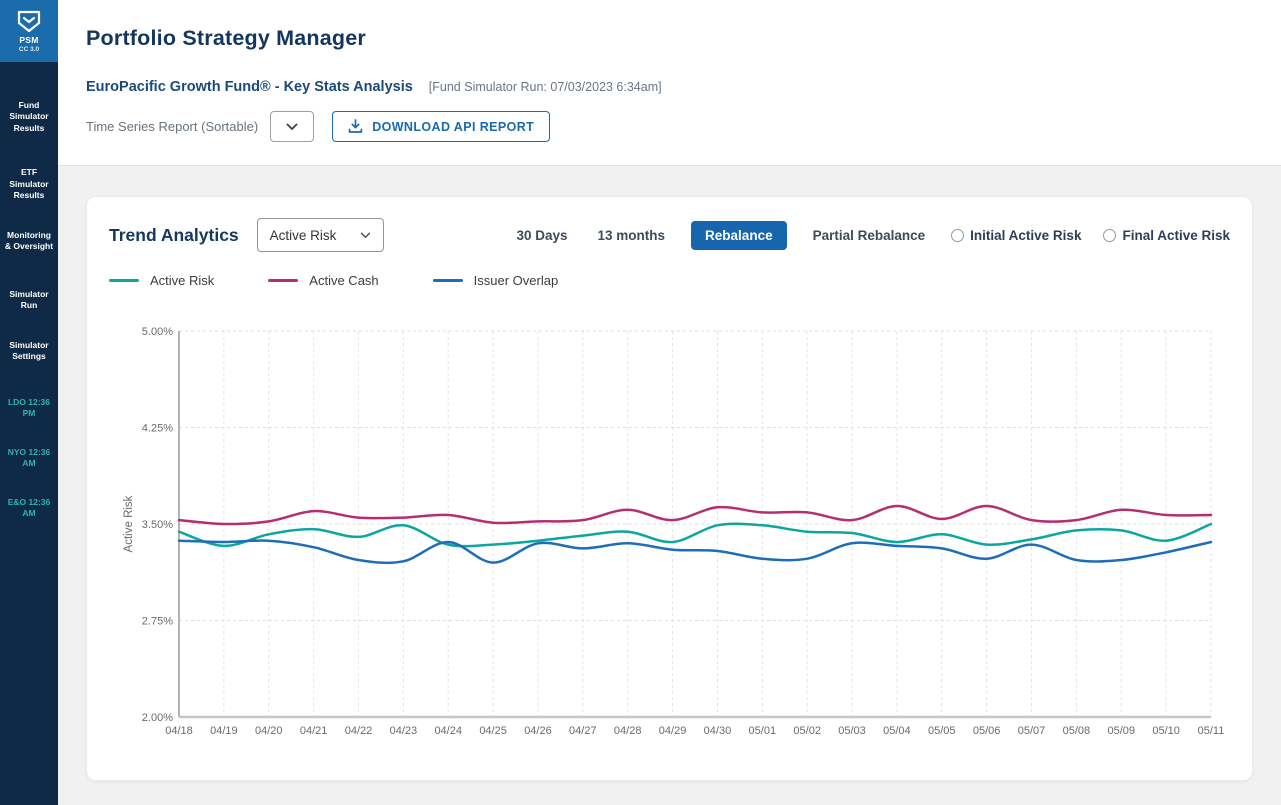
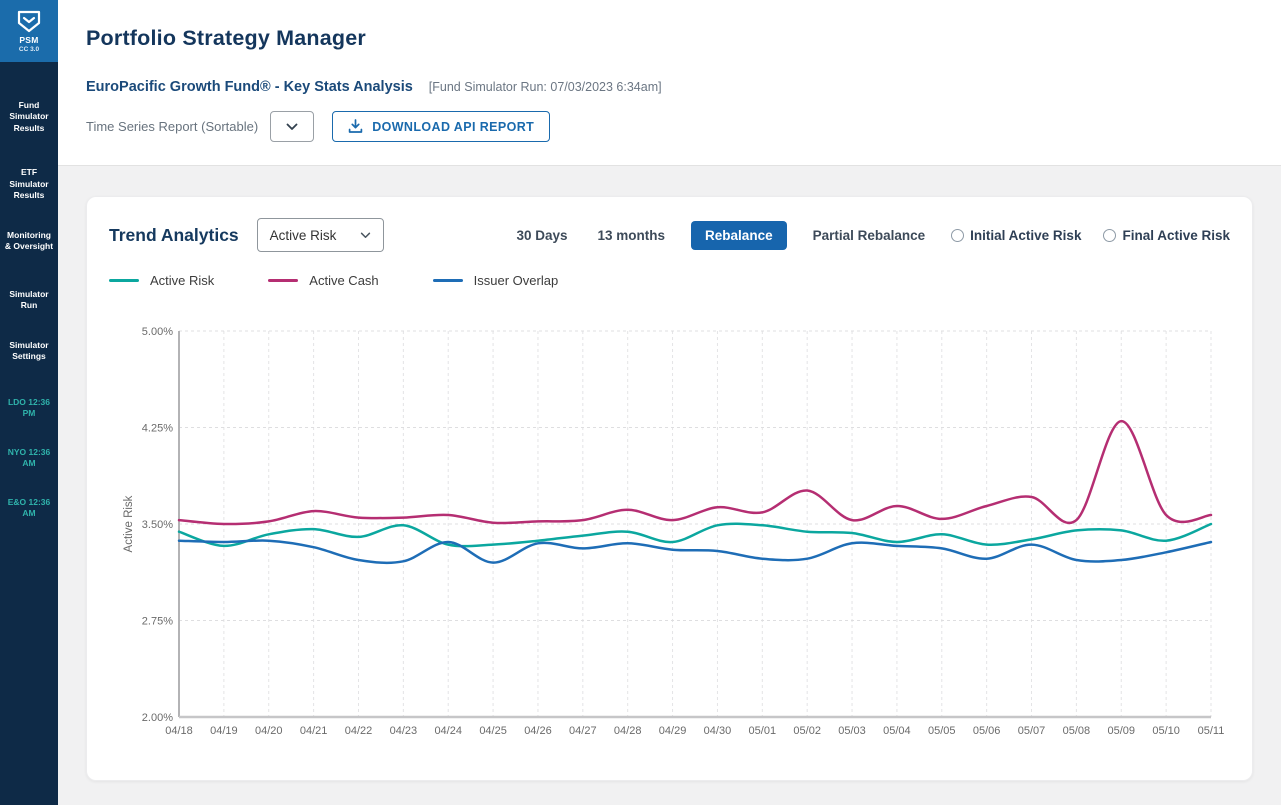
Active Cash/05/02: 3.59% -> 3.76%
Active Cash/05/07: 3.53% -> 3.71%
Active Cash/05/09: 3.61% -> 4.30%
